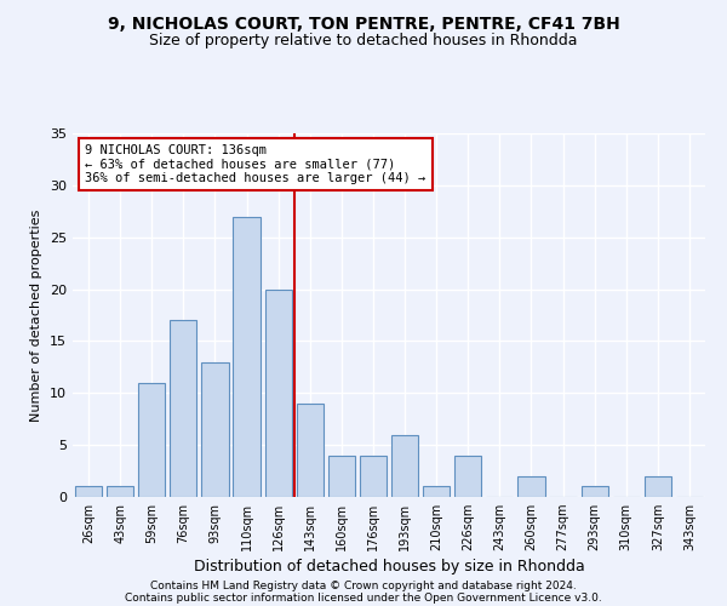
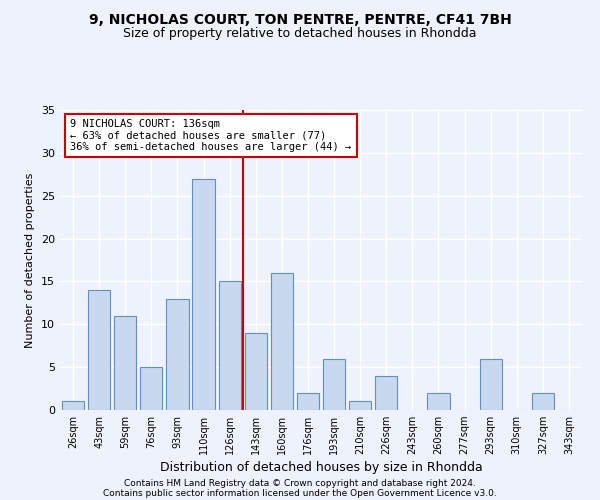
43sqm: 1 -> 14
76sqm: 17 -> 5
126sqm: 20 -> 15
160sqm: 4 -> 16
176sqm: 4 -> 2
293sqm: 1 -> 6
